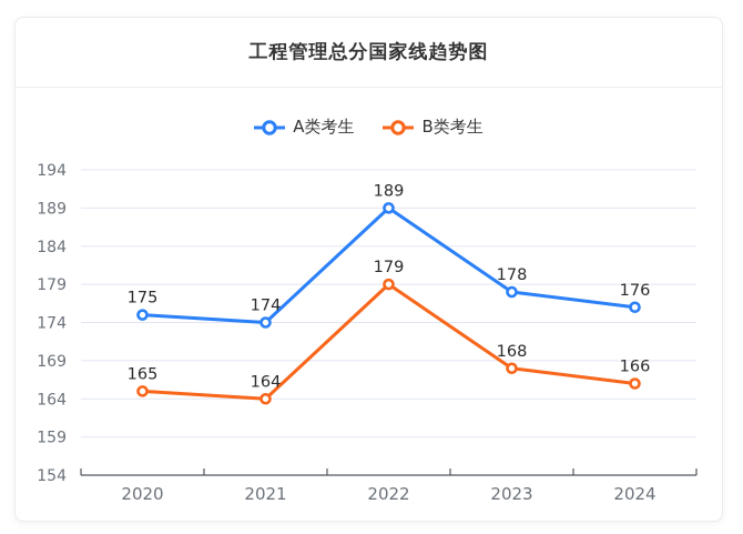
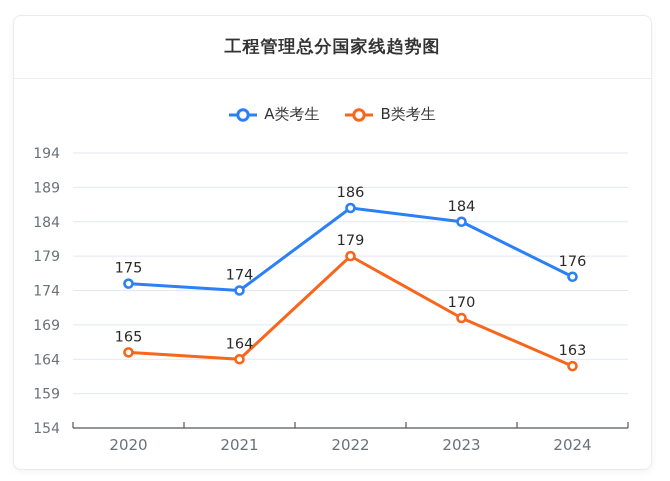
A类考生/2022: 189 -> 186
A类考生/2023: 178 -> 184
B类考生/2023: 168 -> 170
B类考生/2024: 166 -> 163
